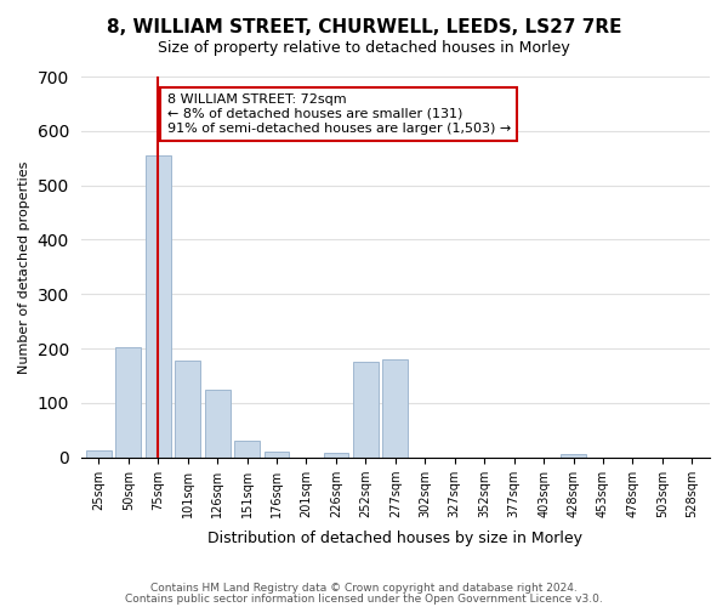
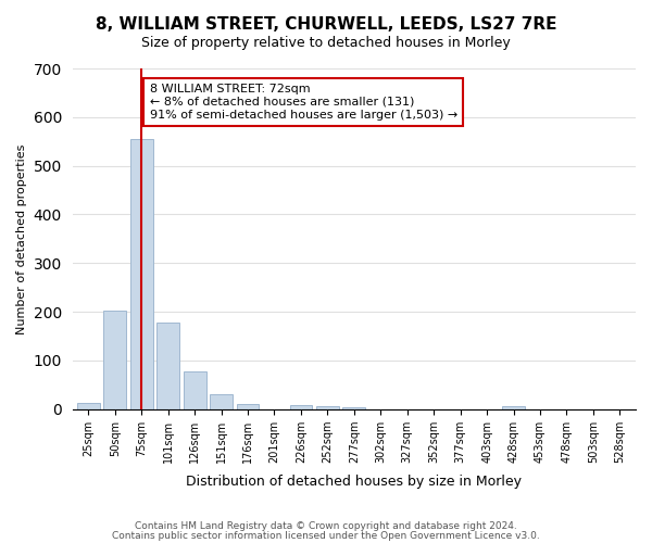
126sqm: 125 -> 78
252sqm: 175 -> 5
277sqm: 180 -> 4
